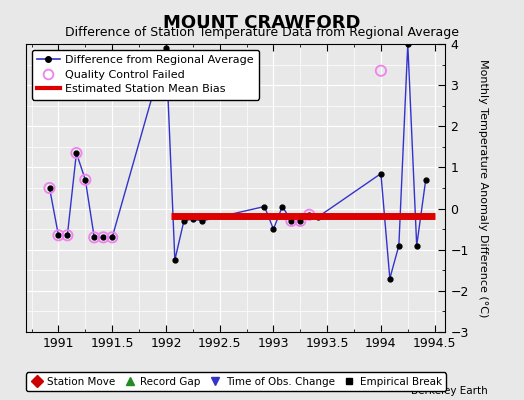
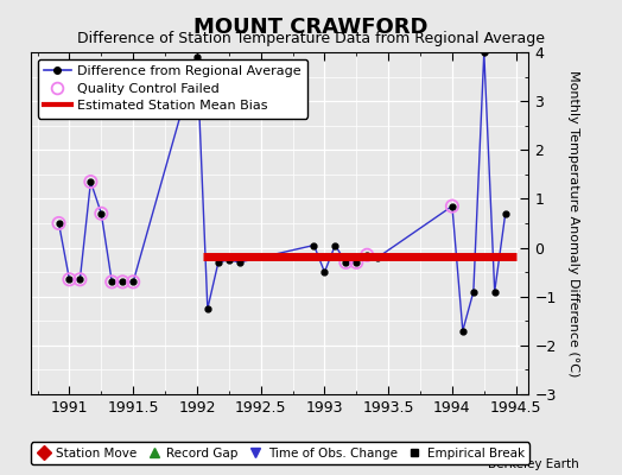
Quality Control Failed/1994: 3.35 -> 0.85
